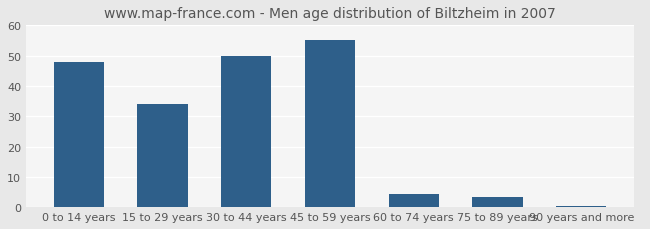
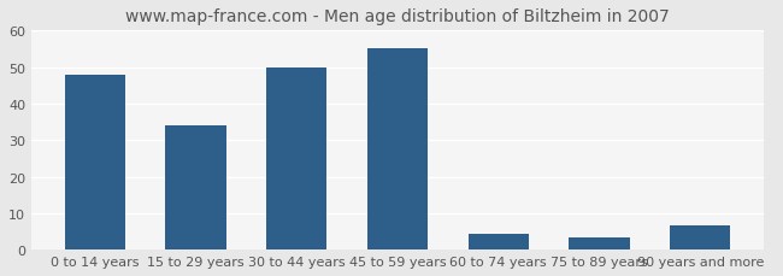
90 years and more: 0.5 -> 6.5
